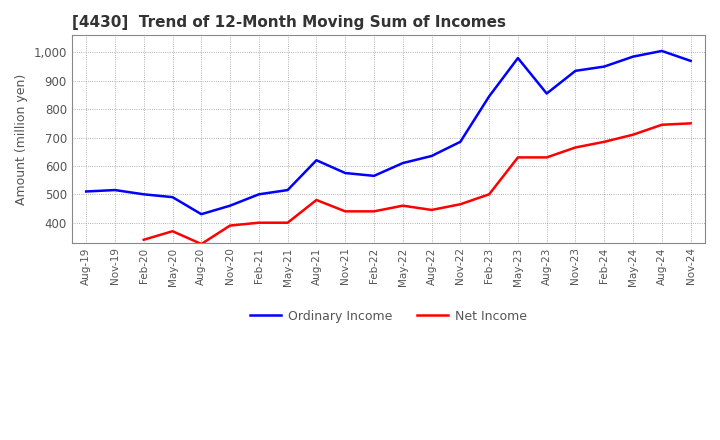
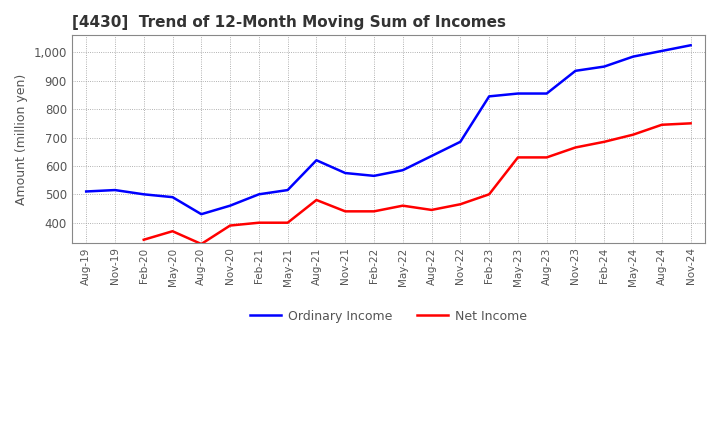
Ordinary Income/May-22: 610 -> 585
Ordinary Income/May-23: 980 -> 855
Ordinary Income/Nov-24: 970 -> 1,025
